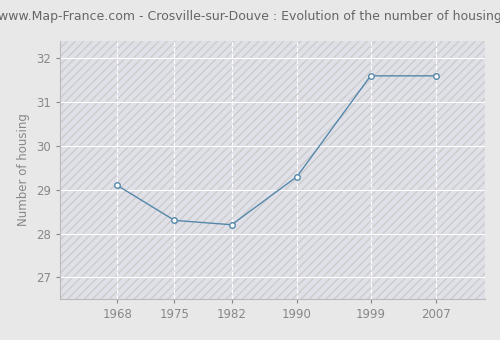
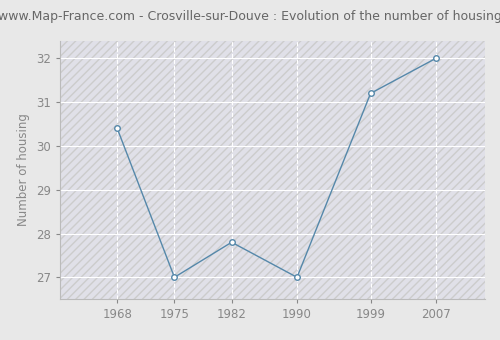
1968: 29.1 -> 30.4
1975: 28.3 -> 27.0
1982: 28.2 -> 27.8
1990: 29.3 -> 27.0
1999: 31.6 -> 31.2
2007: 31.6 -> 32.0
